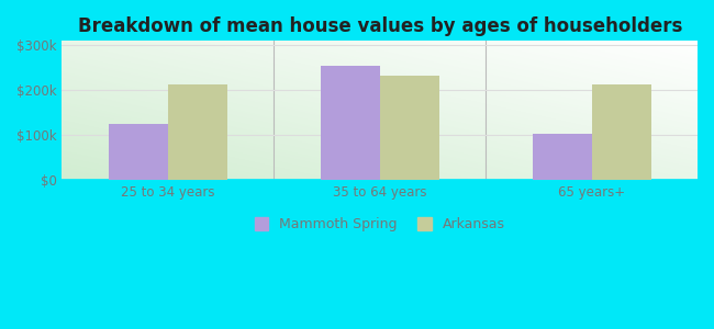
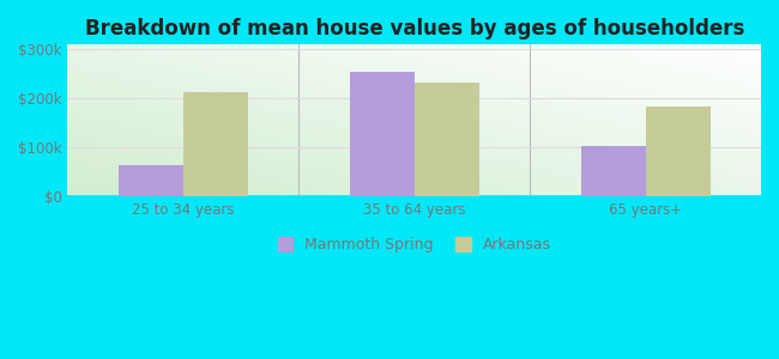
Mammoth Spring/25 to 34 years: $125k -> $65k
Arkansas/65 years+: $212k -> $185k
